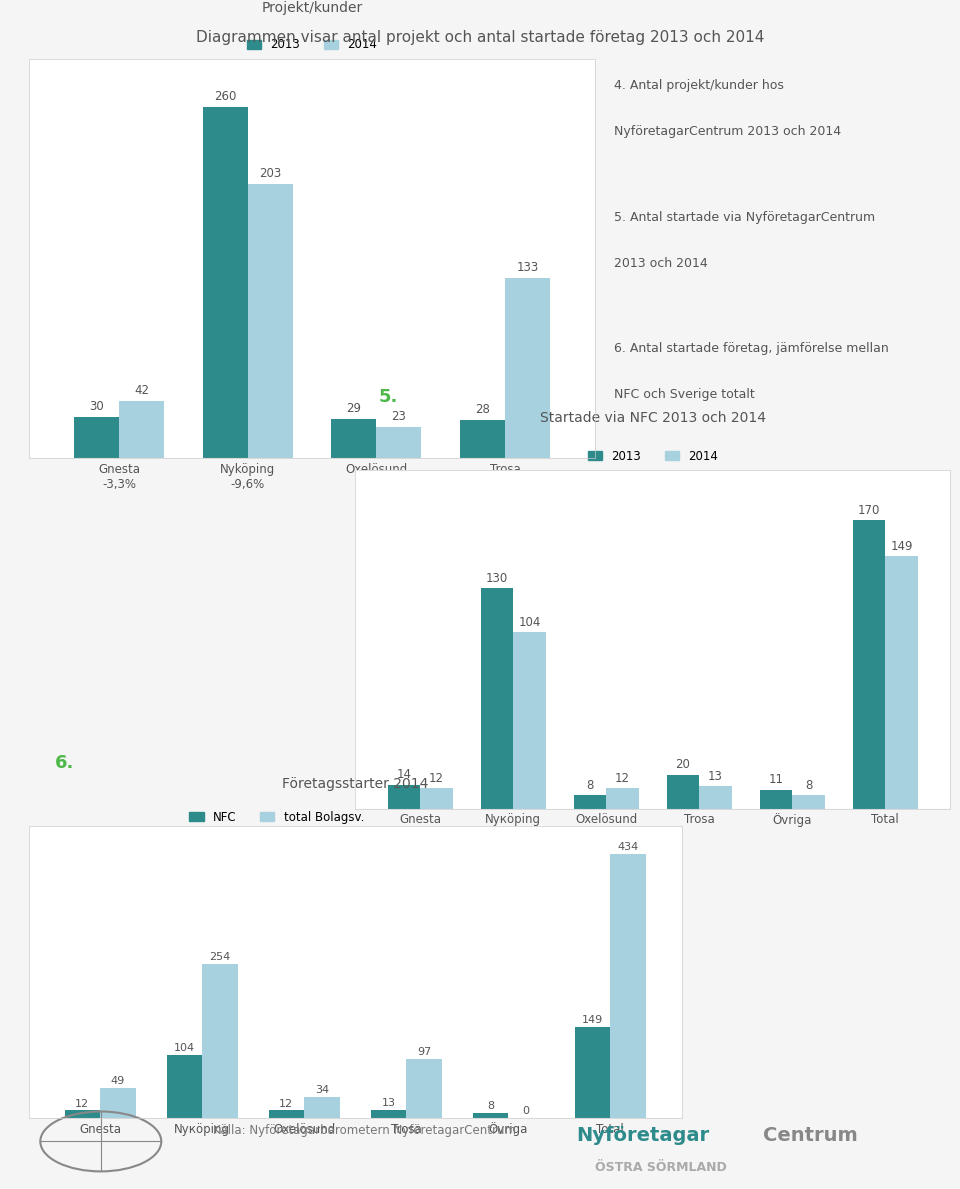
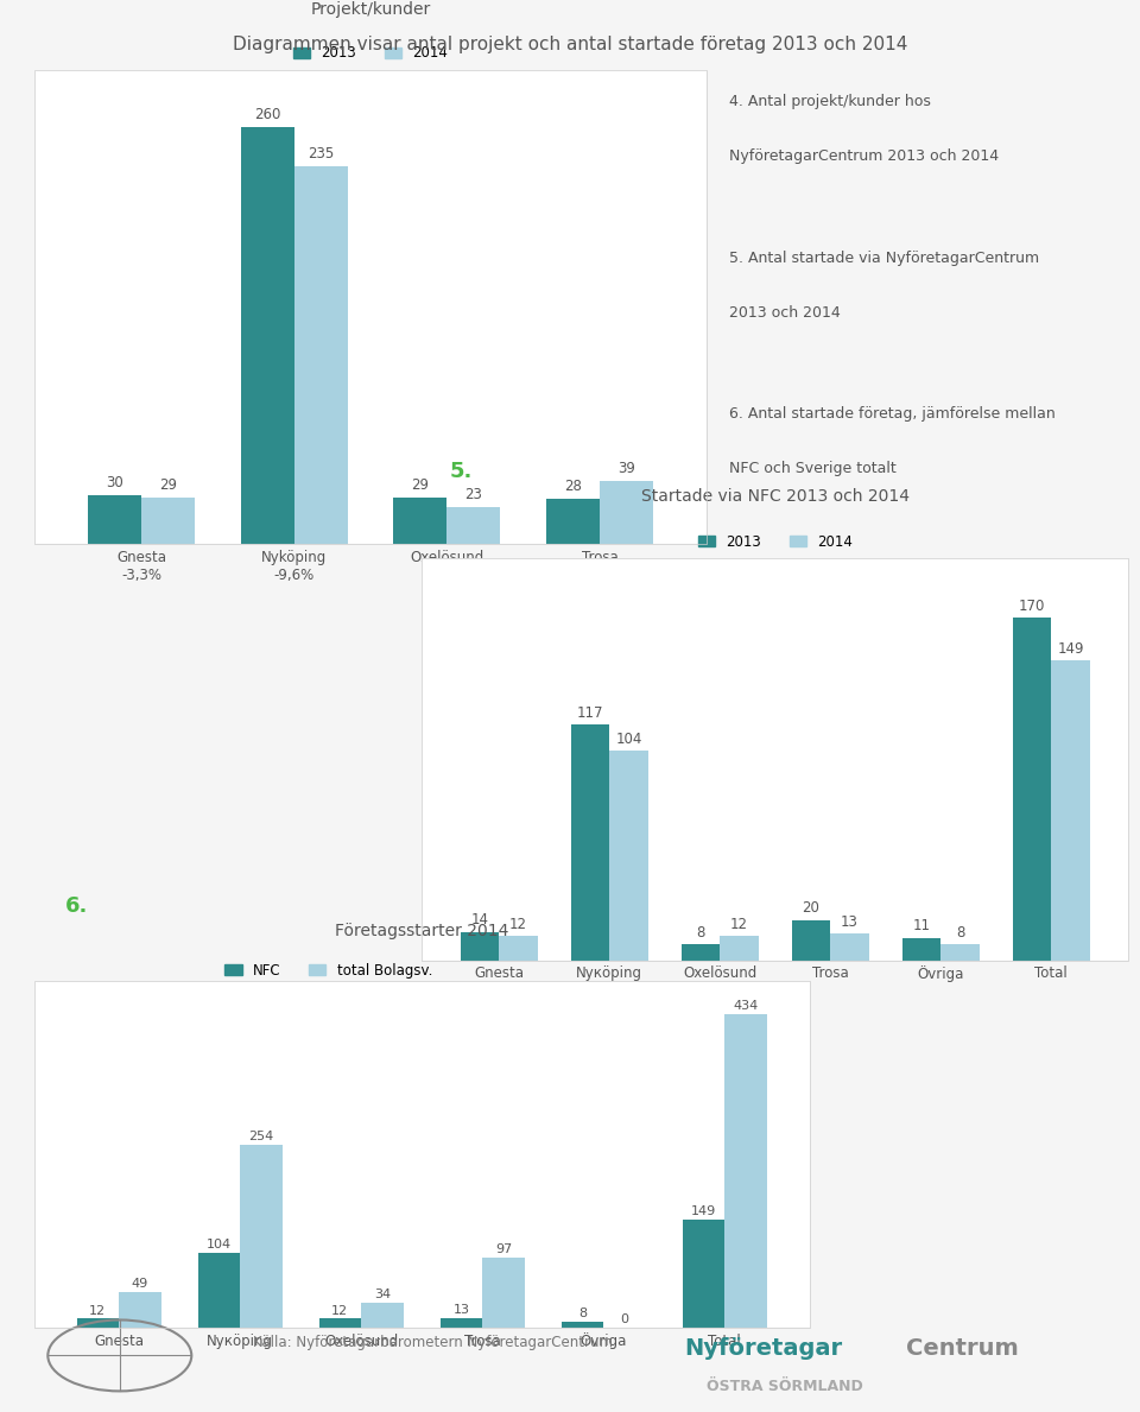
2014/Gnesta -3,3%: 42 -> 29
2014/Nyköping -9,6%: 203 -> 235
2014/Trosa 39 %: 133 -> 39
2013/Nyкöping: 130 -> 117
